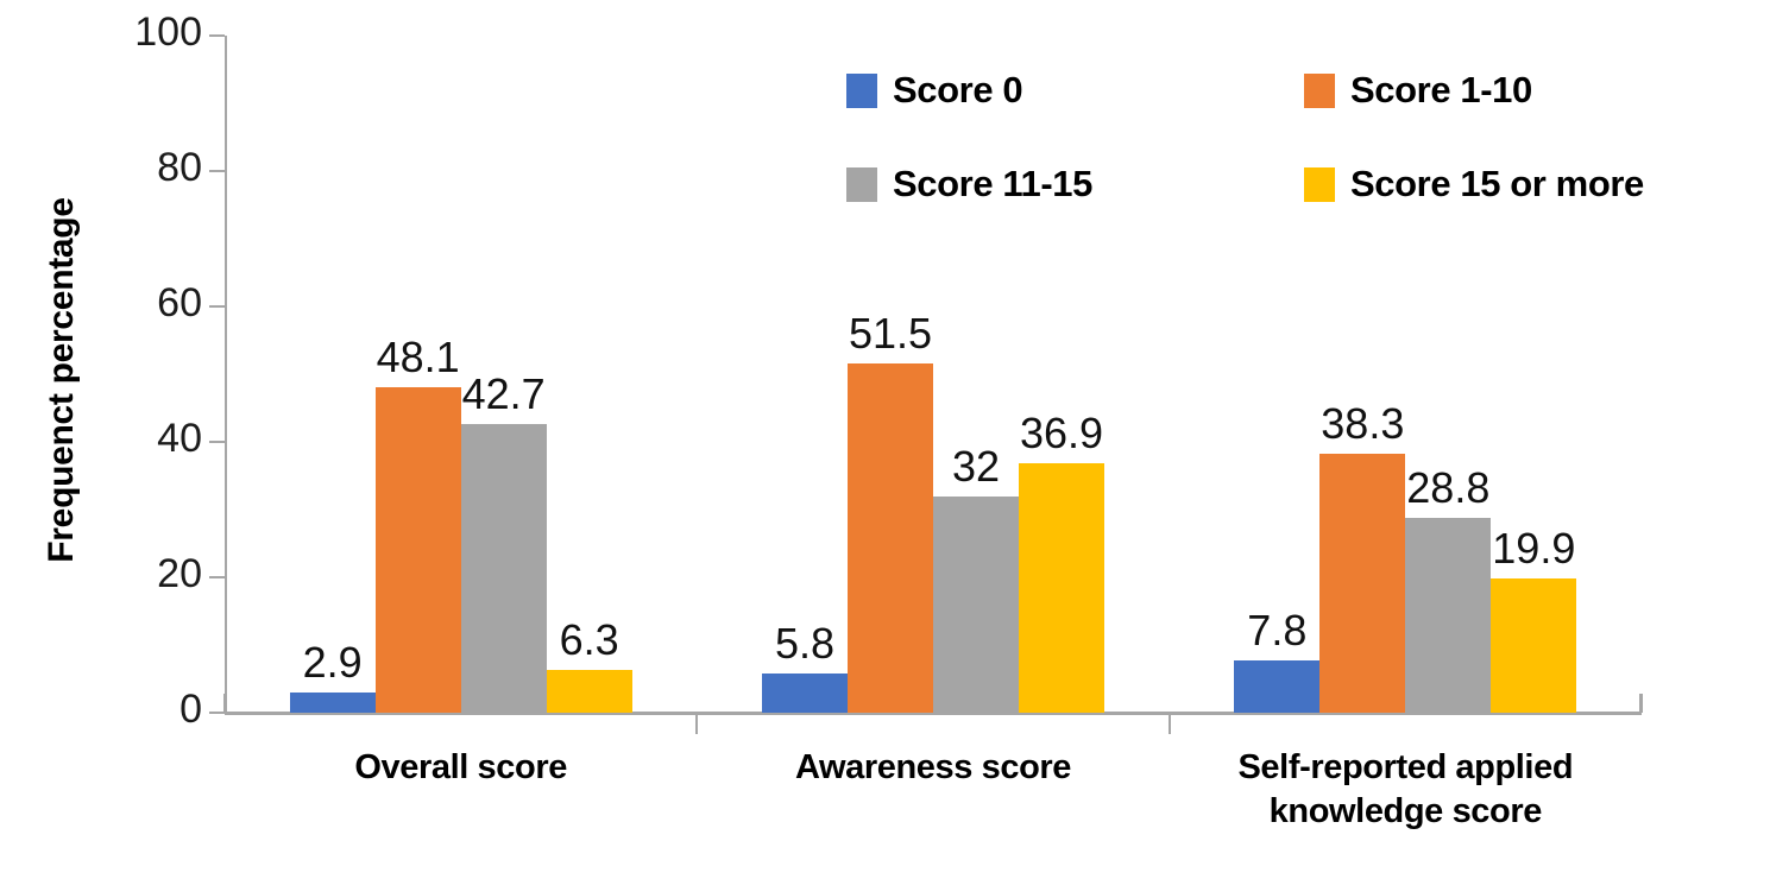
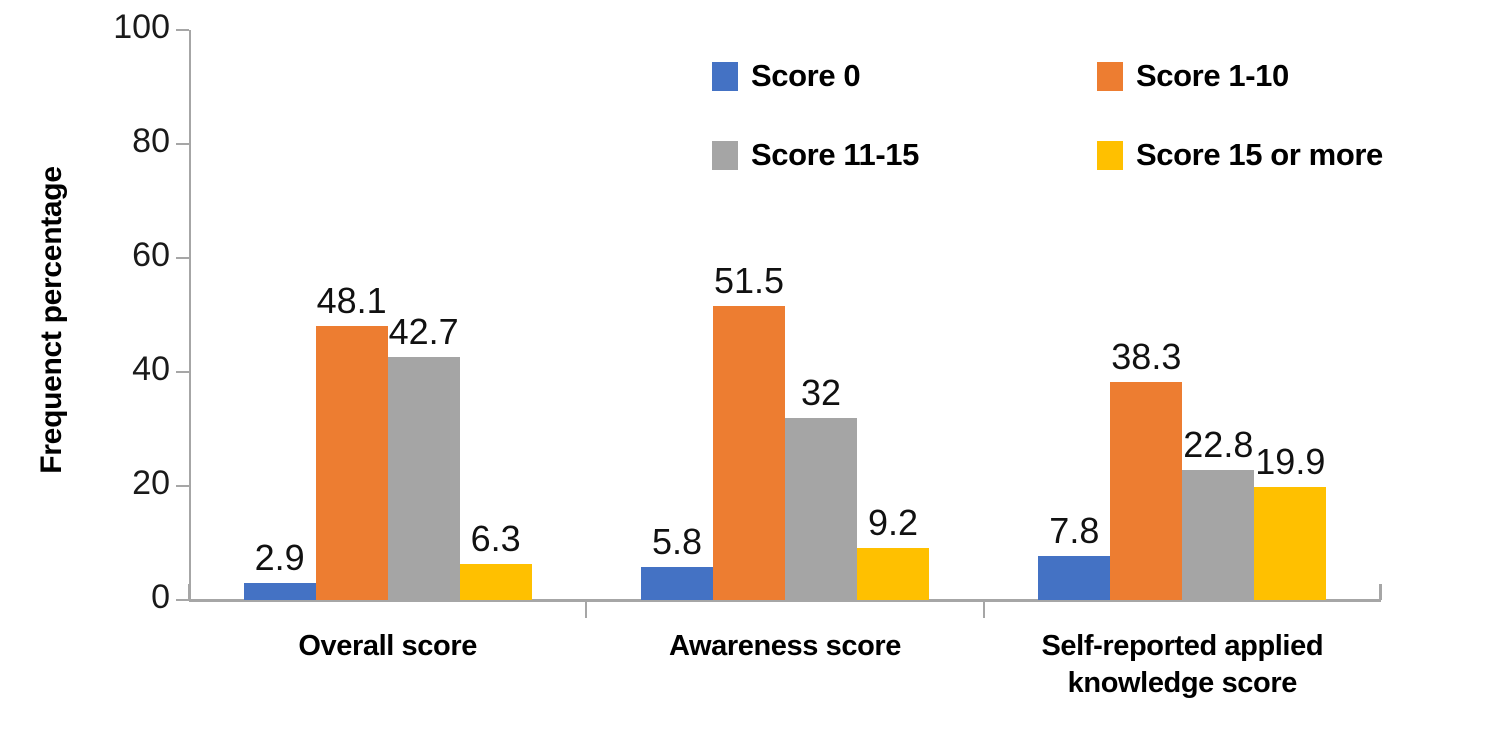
Score 15 or more/Awareness score: 36.9 -> 9.2
Score 11-15/Self-reported applied knowledge score: 28.8 -> 22.8
